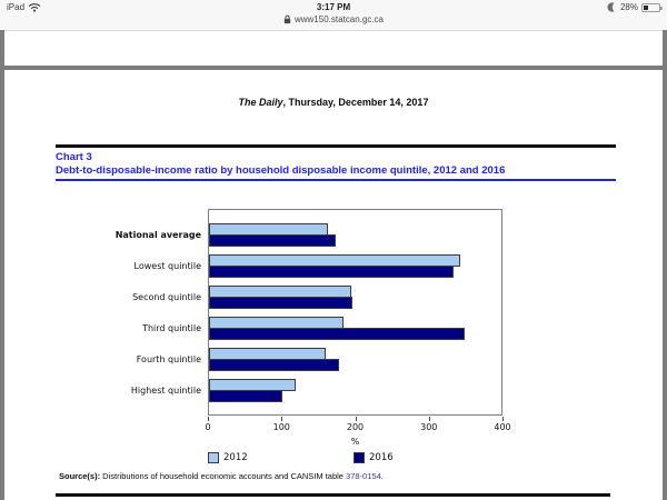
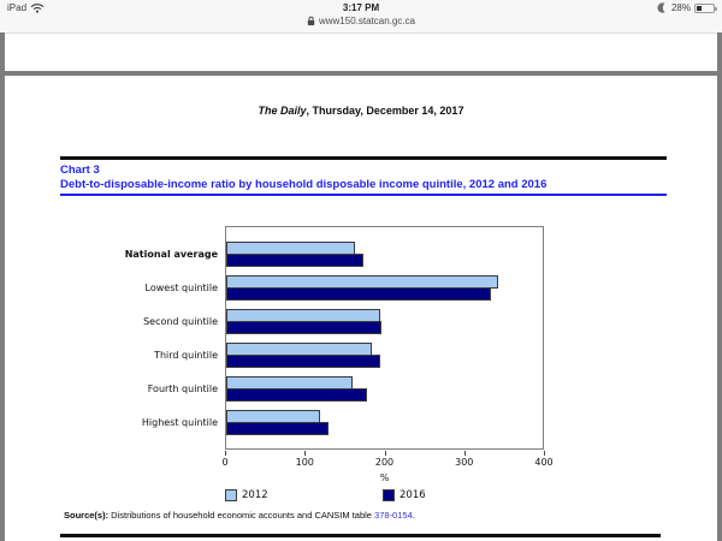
2016/Third quintile: 350 -> 190
2016/Highest quintile: 100 -> 130
